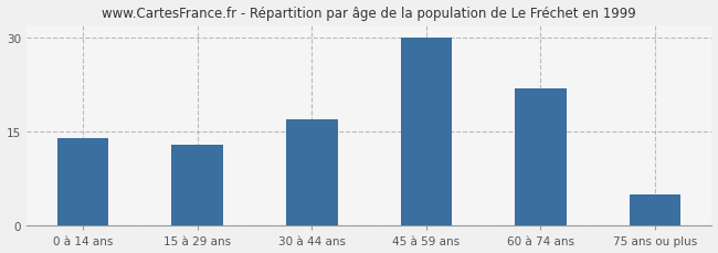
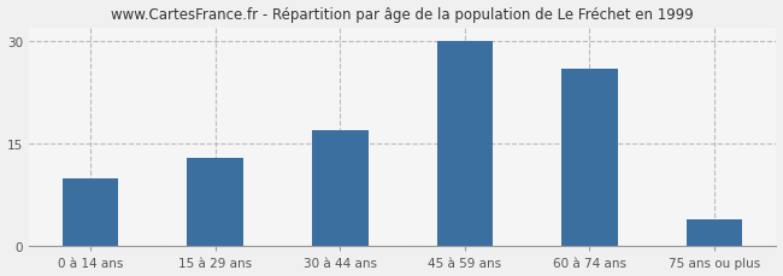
0 à 14 ans: 14 -> 10
60 à 74 ans: 22 -> 26
75 ans ou plus: 5 -> 4
